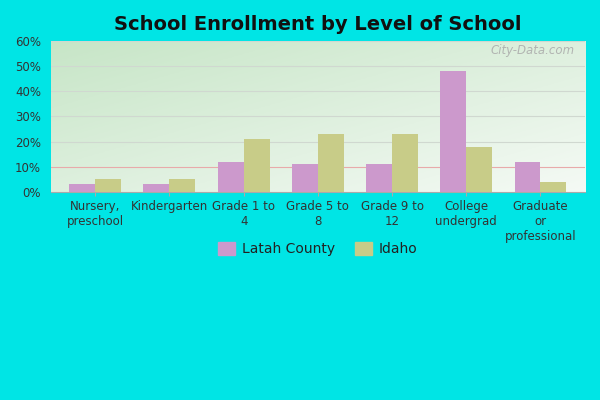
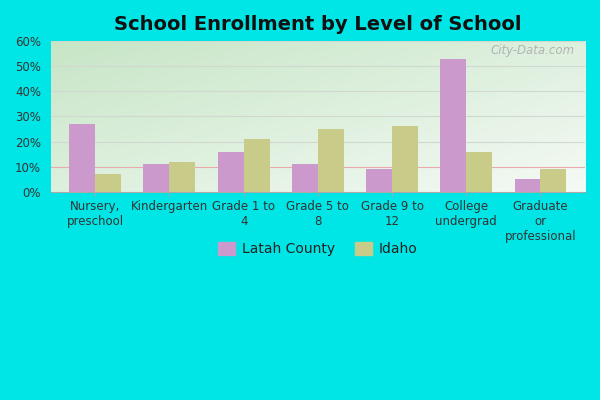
Latah County/Nursery, preschool: 3% -> 27%
Idaho/Nursery, preschool: 5% -> 7%
Latah County/Kindergarten: 3% -> 11%
Idaho/Kindergarten: 5% -> 12%
Latah County/Grade 1 to 4: 12% -> 16%
Idaho/Grade 5 to 8: 23% -> 25%
Latah County/Grade 9 to 12: 11% -> 9%
Idaho/Grade 9 to 12: 23% -> 26%
Latah County/College undergrad: 48% -> 53%
Idaho/College undergrad: 18% -> 16%
Latah County/Graduate or professional: 12% -> 5%
Idaho/Graduate or professional: 4% -> 9%
